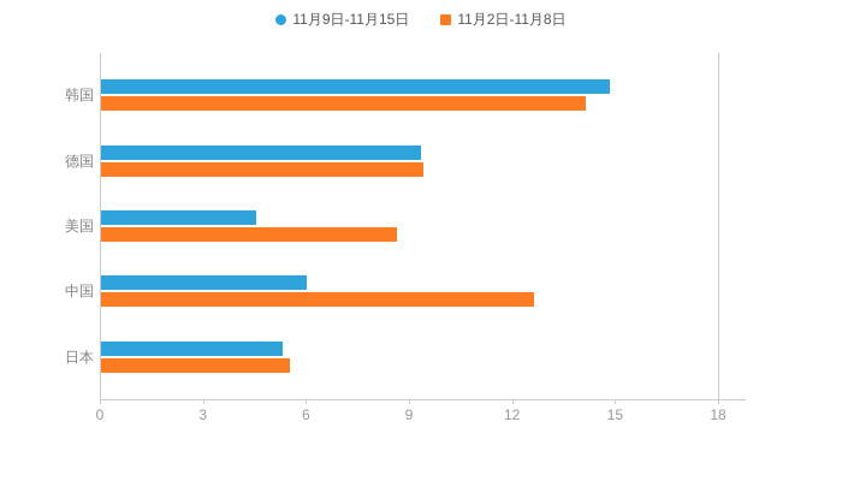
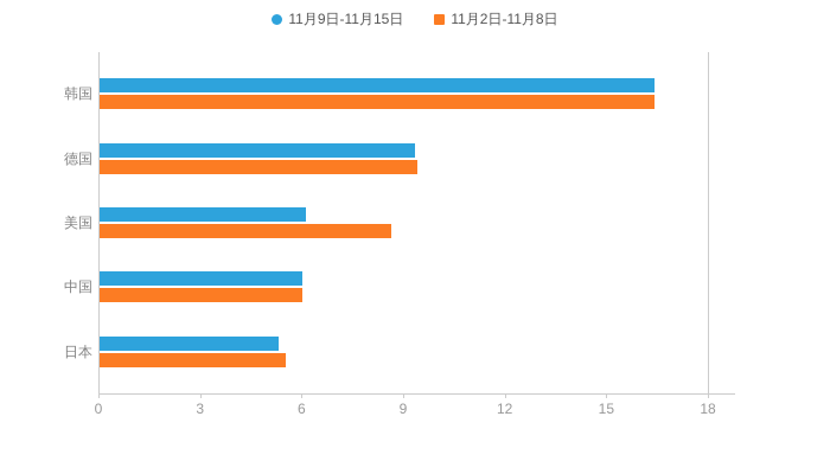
11月9日-11月15日/韩国: 14.8 -> 16.4
11月2日-11月8日/韩国: 14.1 -> 16.4
11月9日-11月15日/美国: 4.5 -> 6.1
11月2日-11月8日/中国: 12.6 -> 6.0
